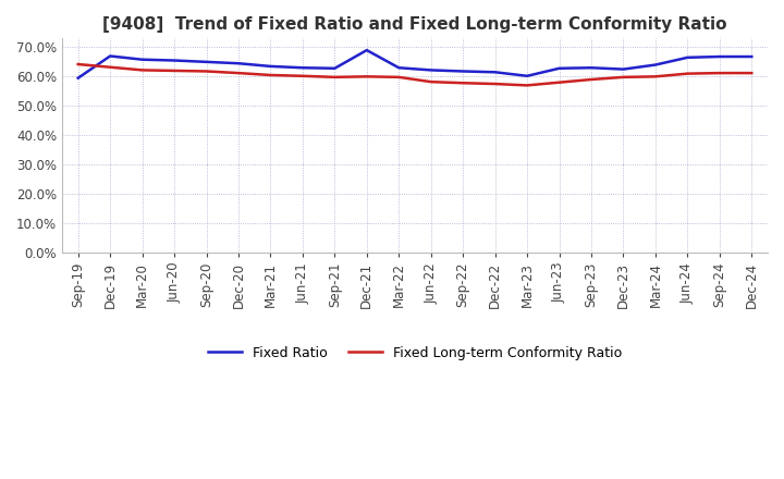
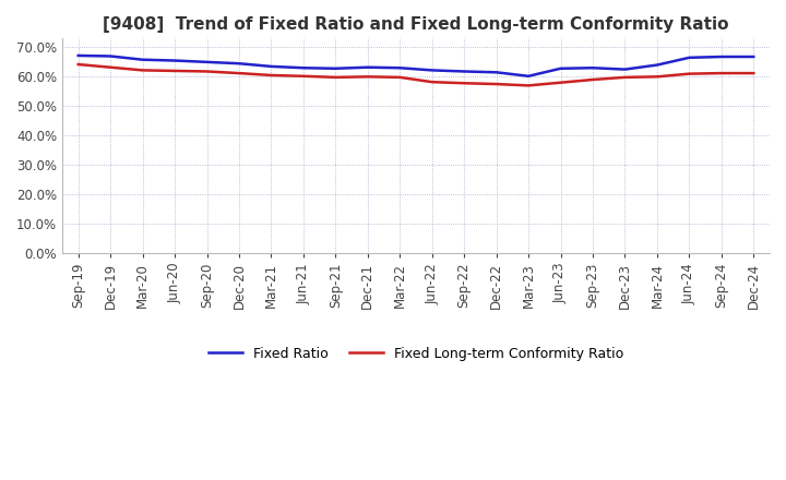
Fixed Ratio/Sep-19: 59.5% -> 67.2%
Fixed Ratio/Dec-21: 69.0% -> 63.2%
